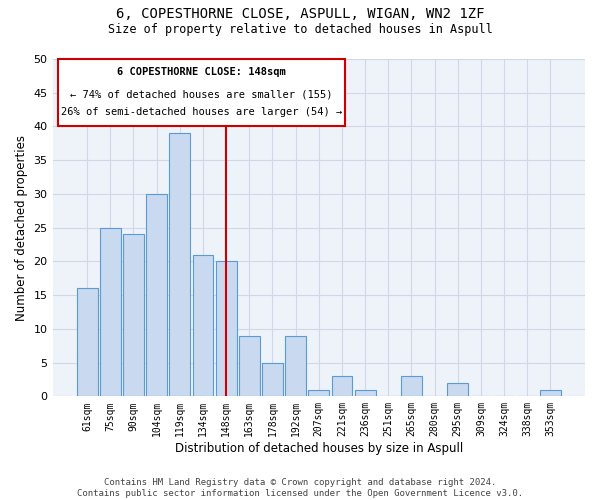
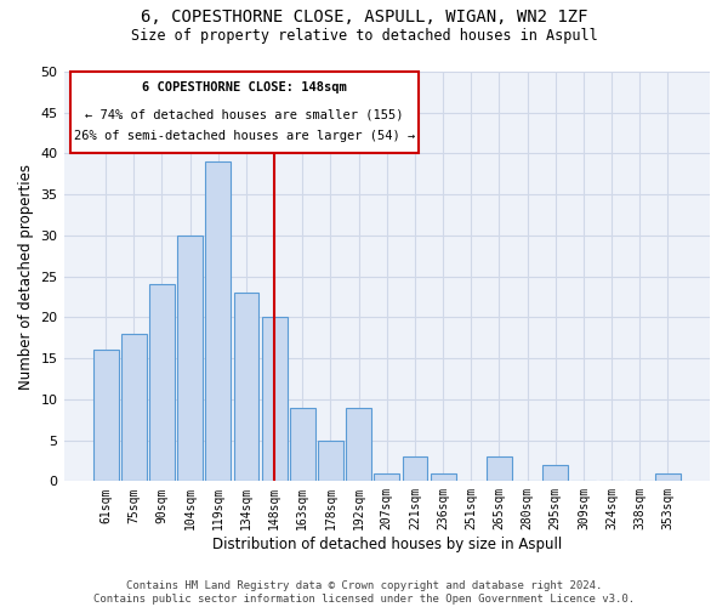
75sqm: 25 -> 18
134sqm: 21 -> 23
